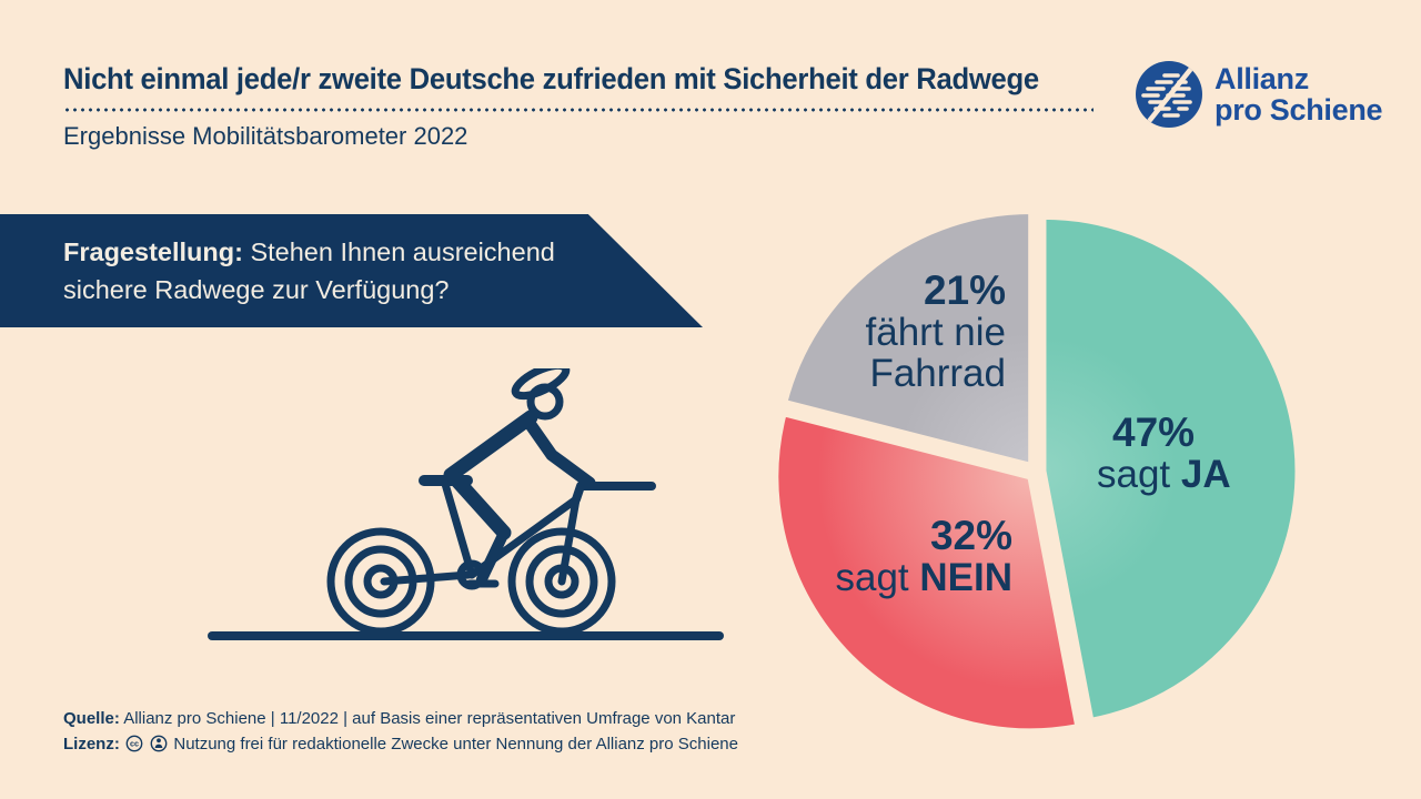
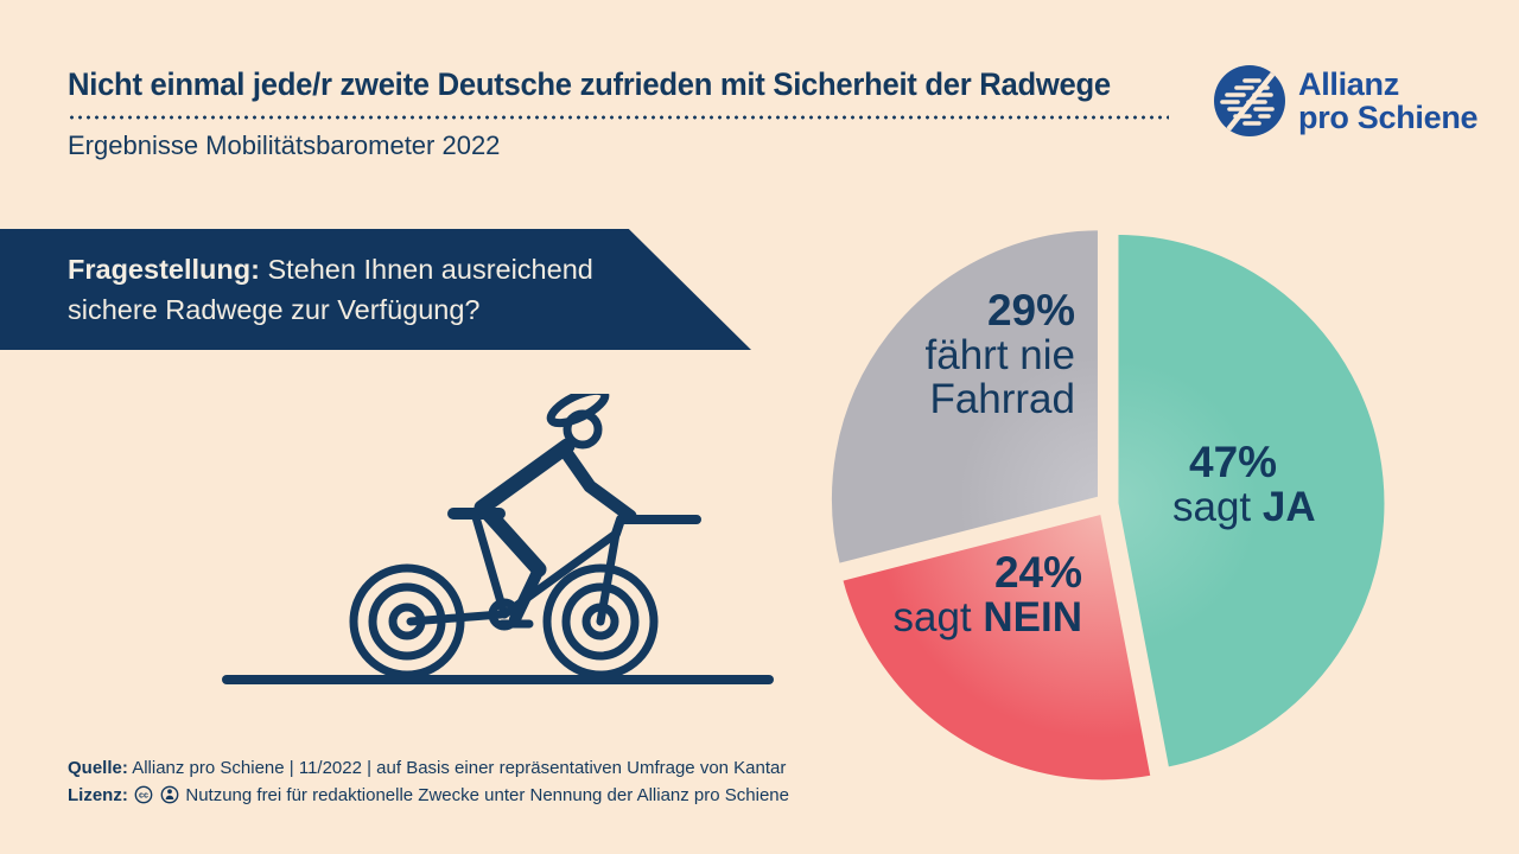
sagt NEIN: 32% -> 24%
fährt nie Fahrrad: 21% -> 29%
